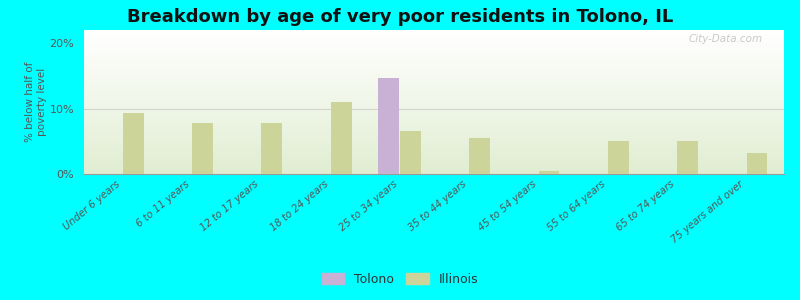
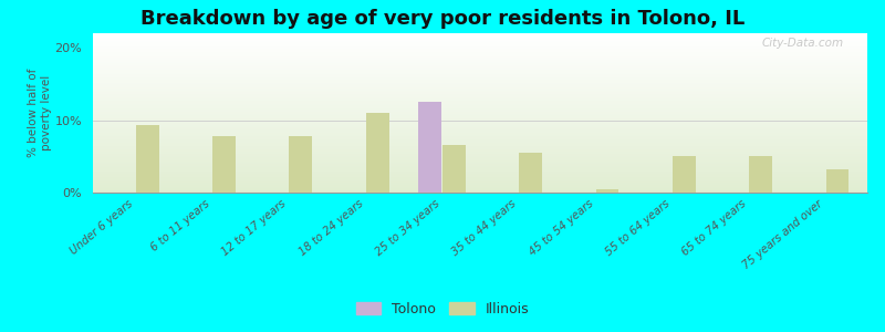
Tolono/25 to 34 years: 14.6% -> 12.5%
